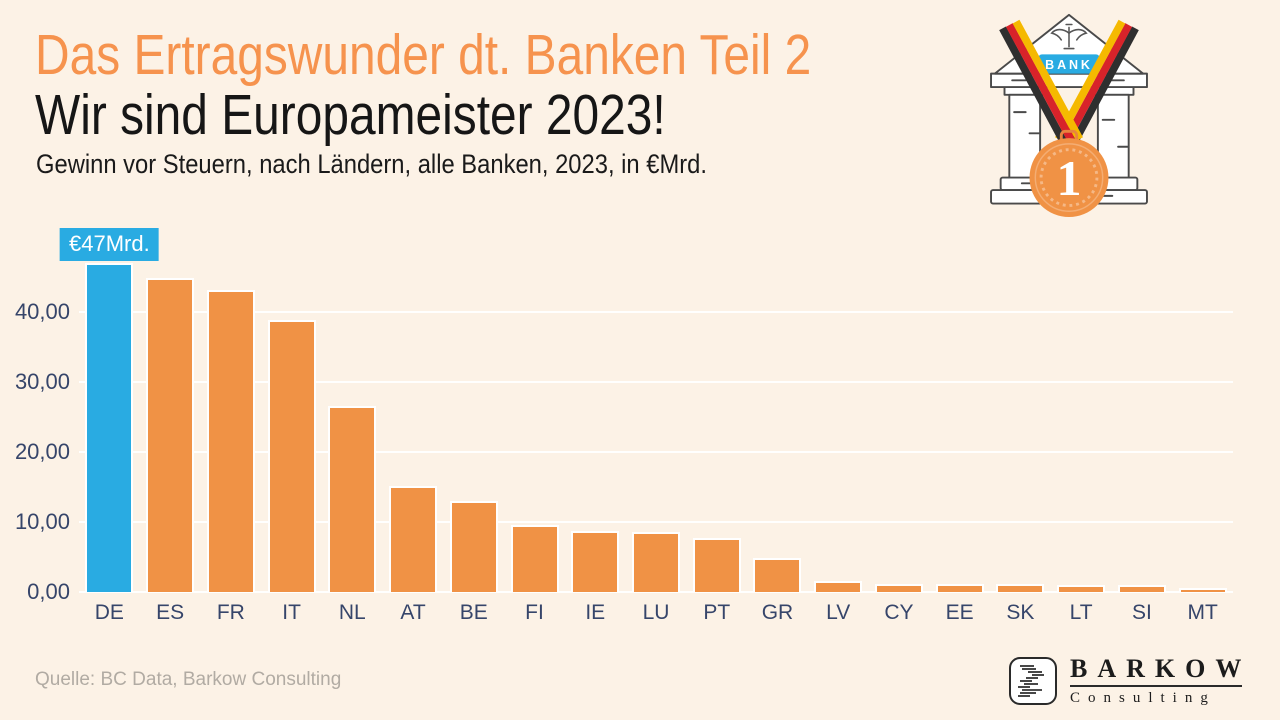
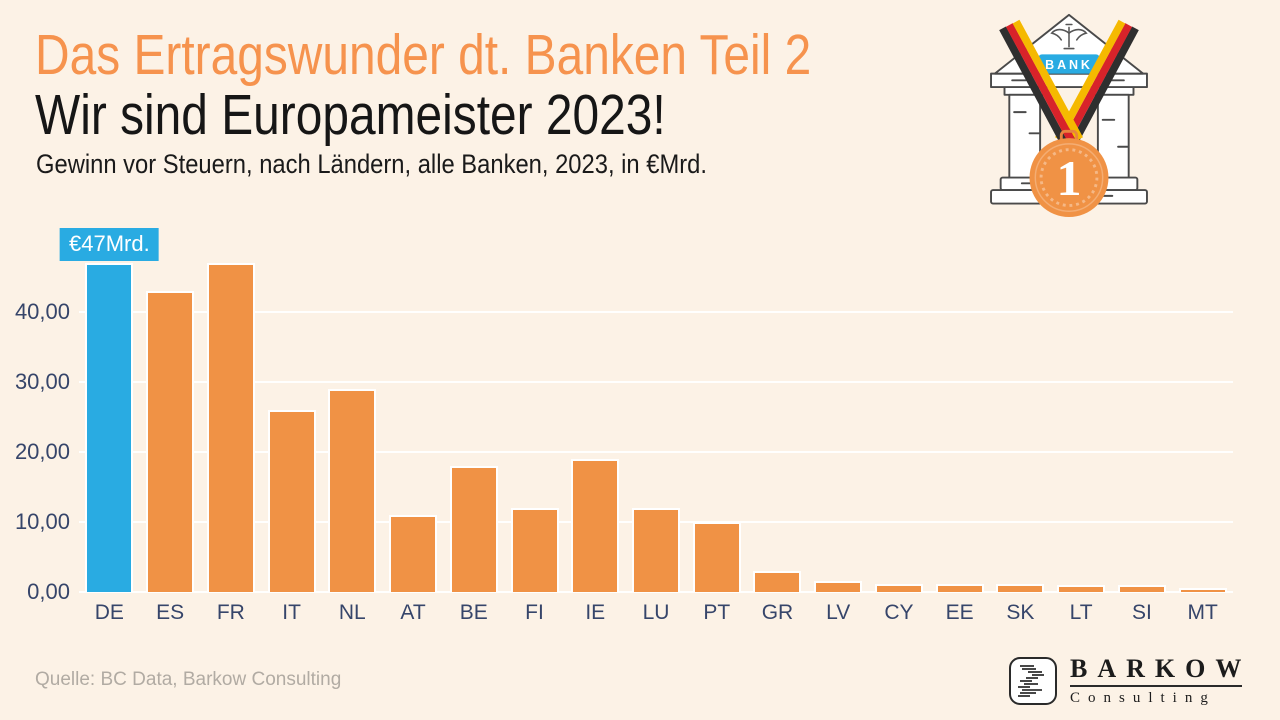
ES: 45 -> 43
FR: 43 -> 47
IT: 39 -> 26
NL: 27 -> 29
AT: 15 -> 11
BE: 13 -> 18
FI: 10 -> 12
IE: 9 -> 19
LU: 9 -> 12
PT: 8 -> 10
GR: 5 -> 3
